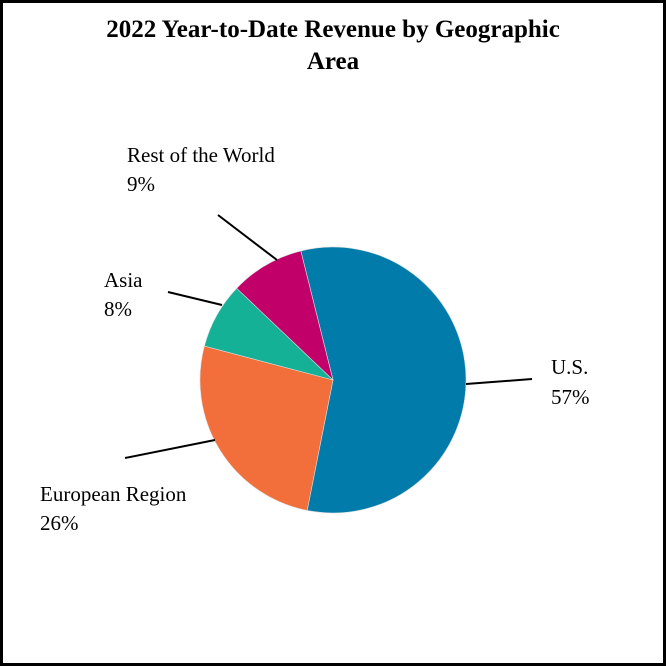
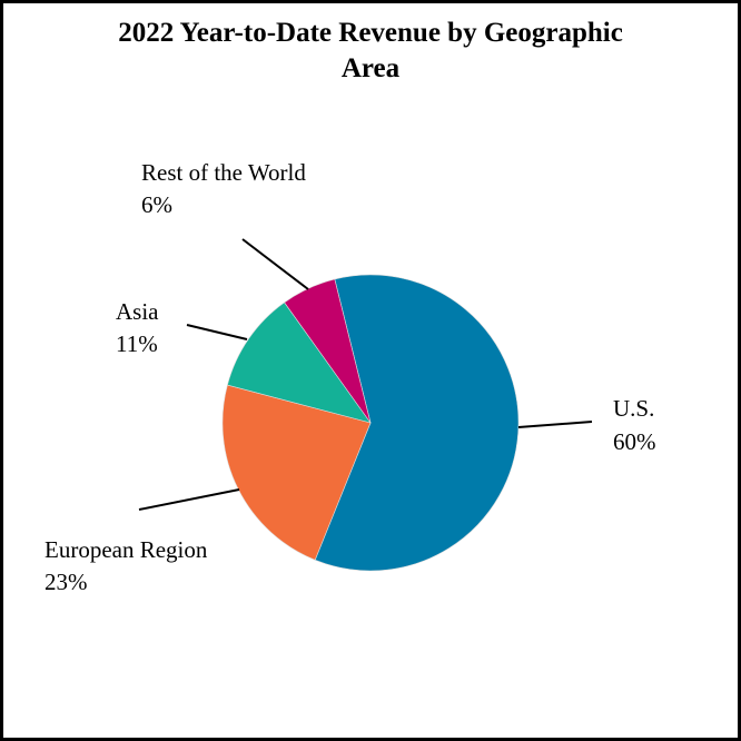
U.S.: 57% -> 60%
European Region: 26% -> 23%
Asia: 8% -> 11%
Rest of the World: 9% -> 6%
